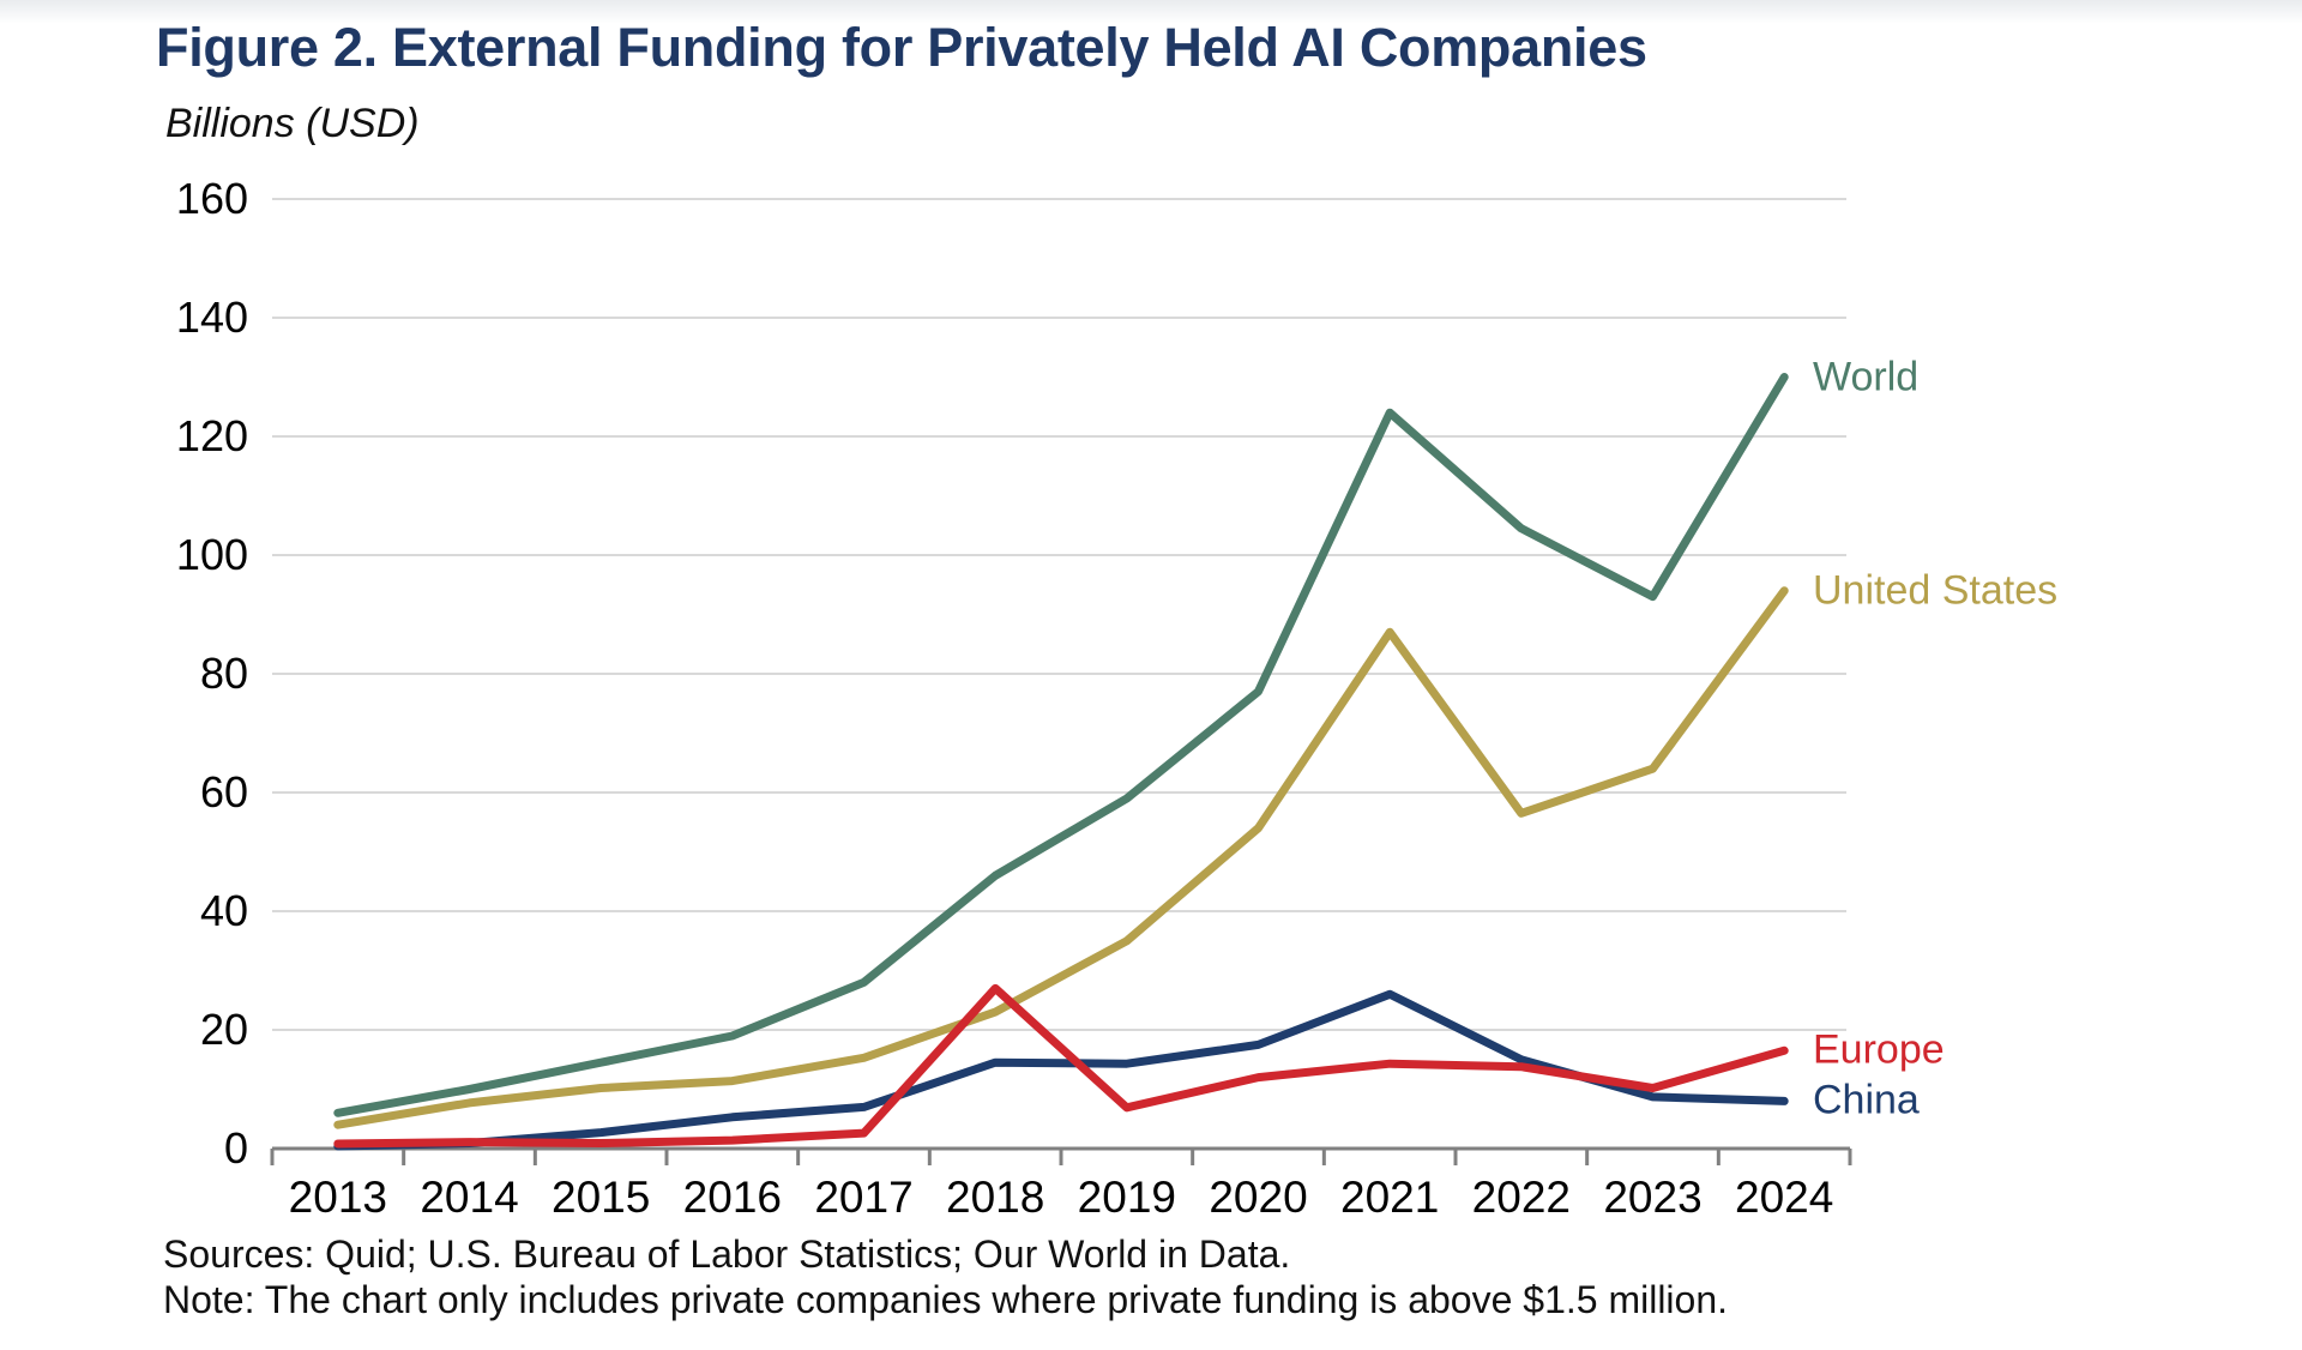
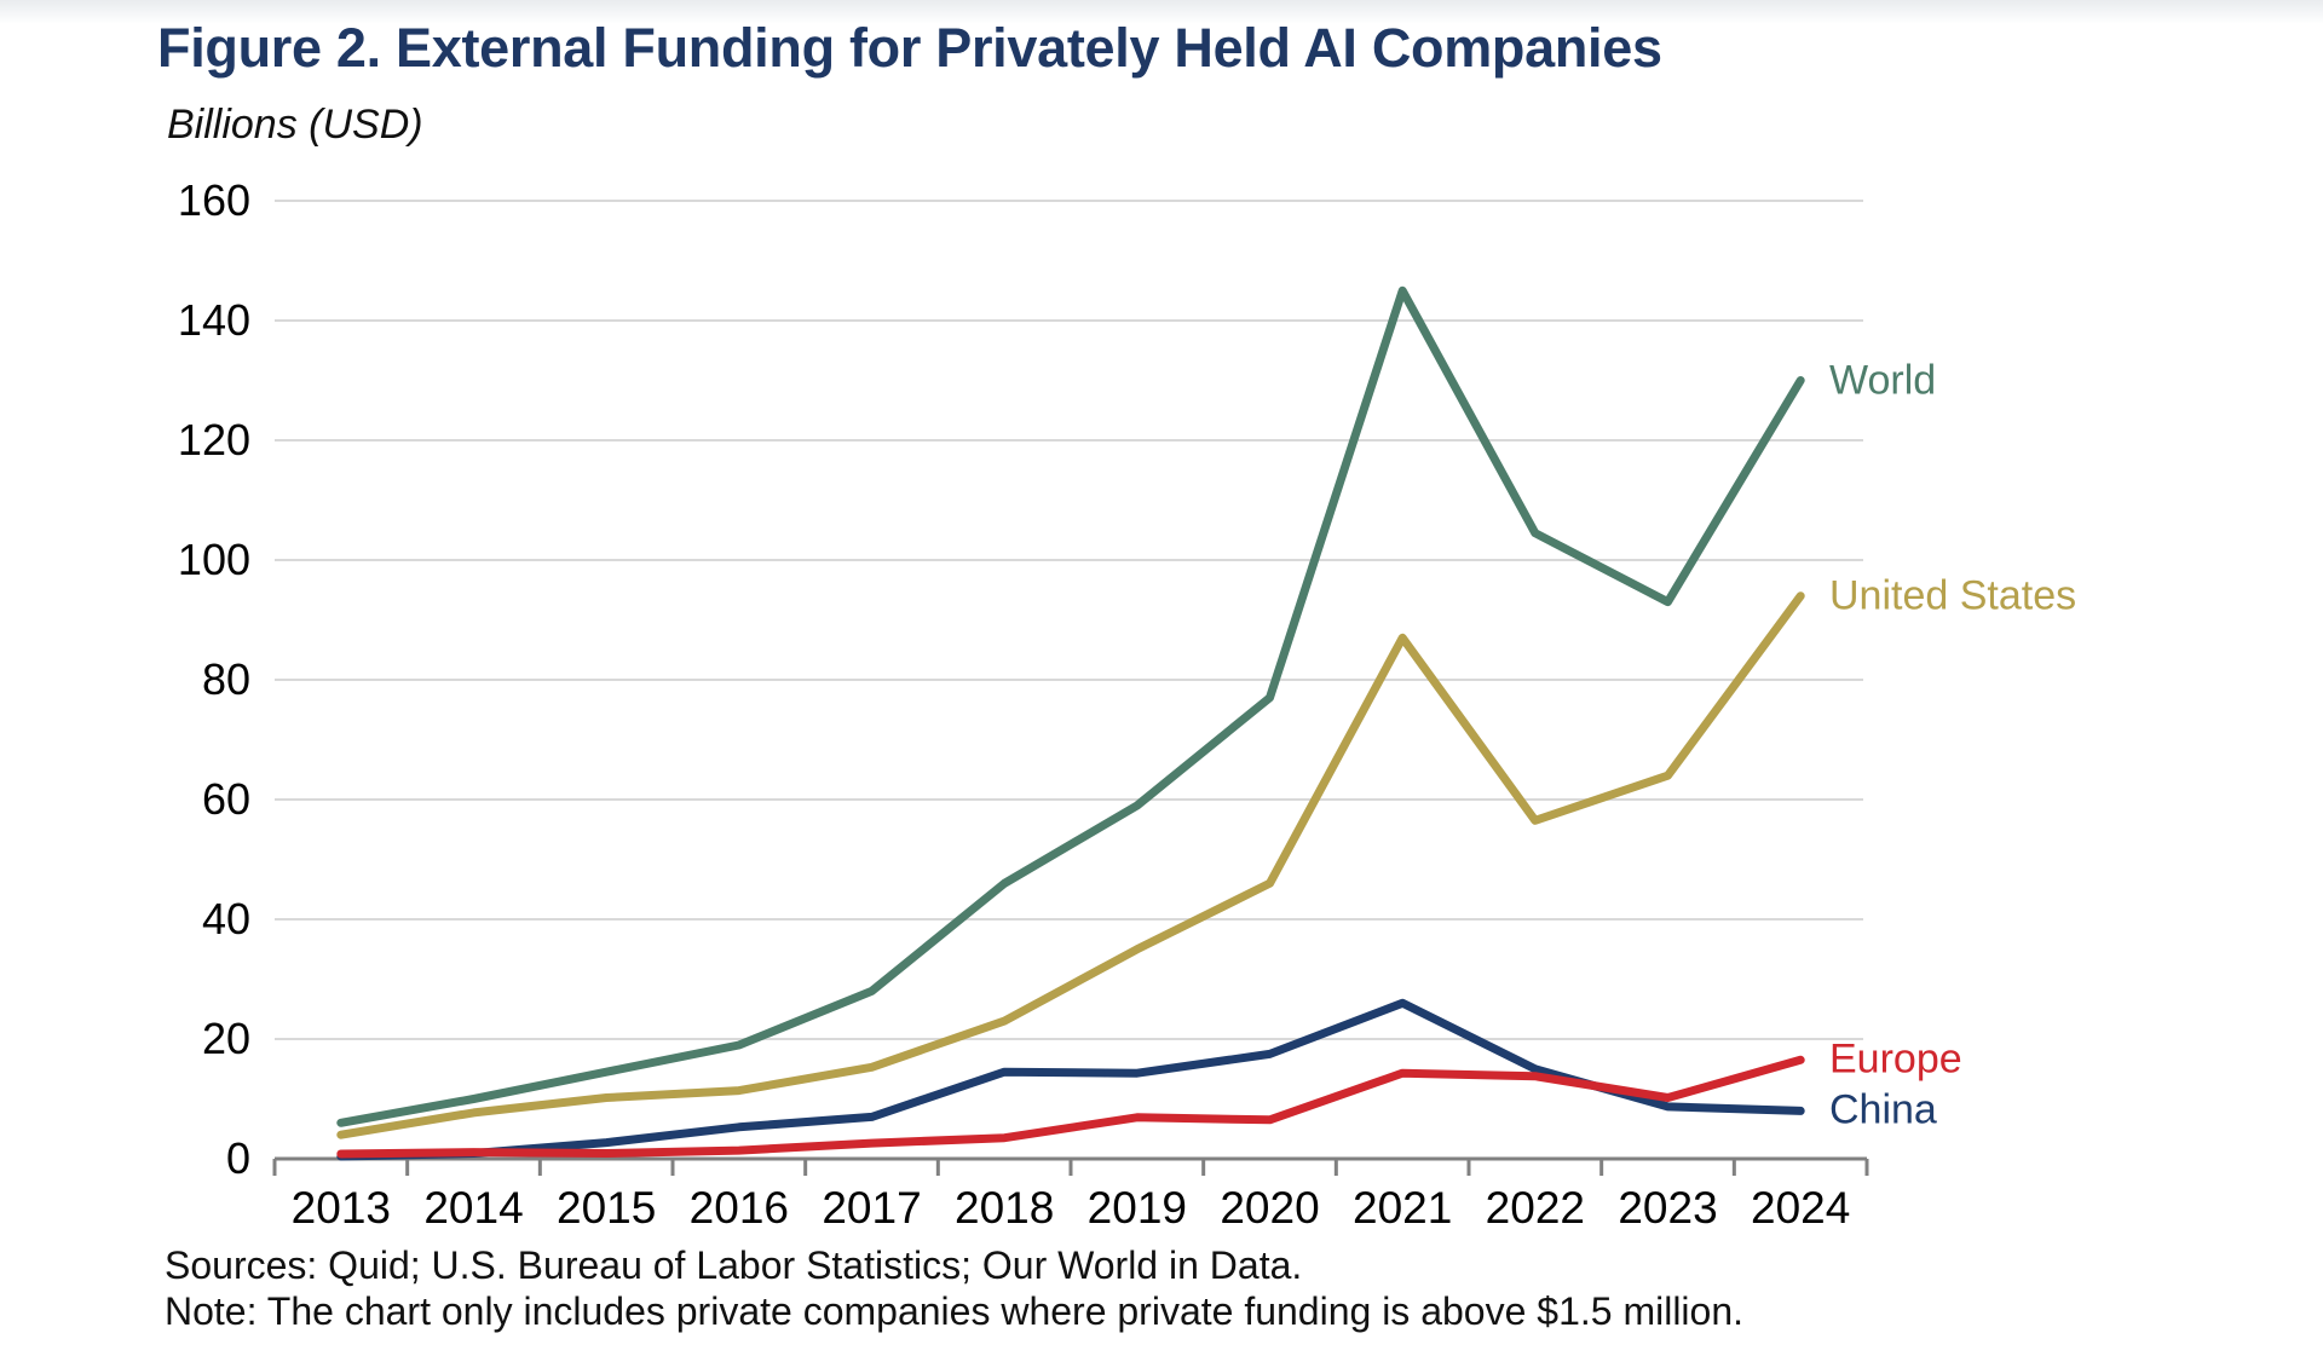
Europe/2018: 27 -> 4
United States/2020: 54 -> 46
Europe/2020: 12 -> 6
World/2021: 124 -> 145
